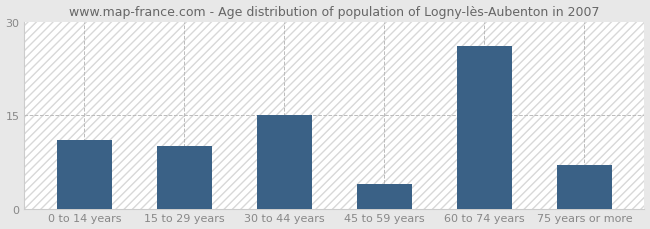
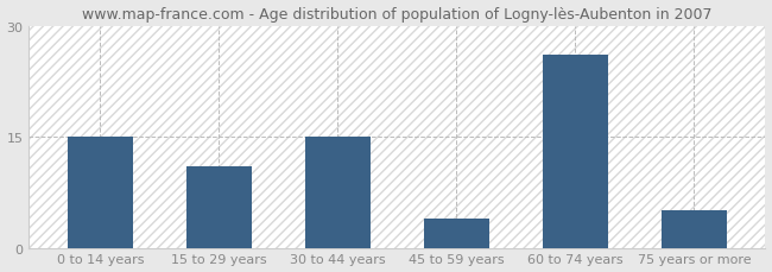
0 to 14 years: 11 -> 15
15 to 29 years: 10 -> 11
75 years or more: 7 -> 5
